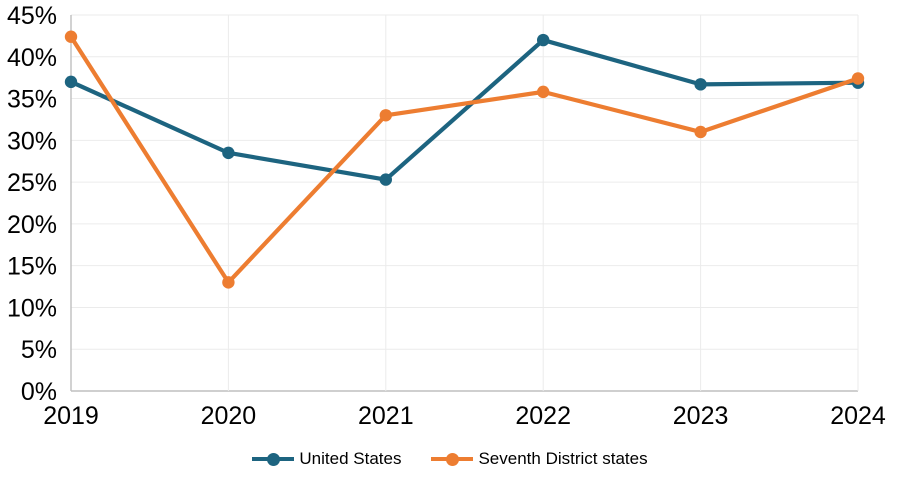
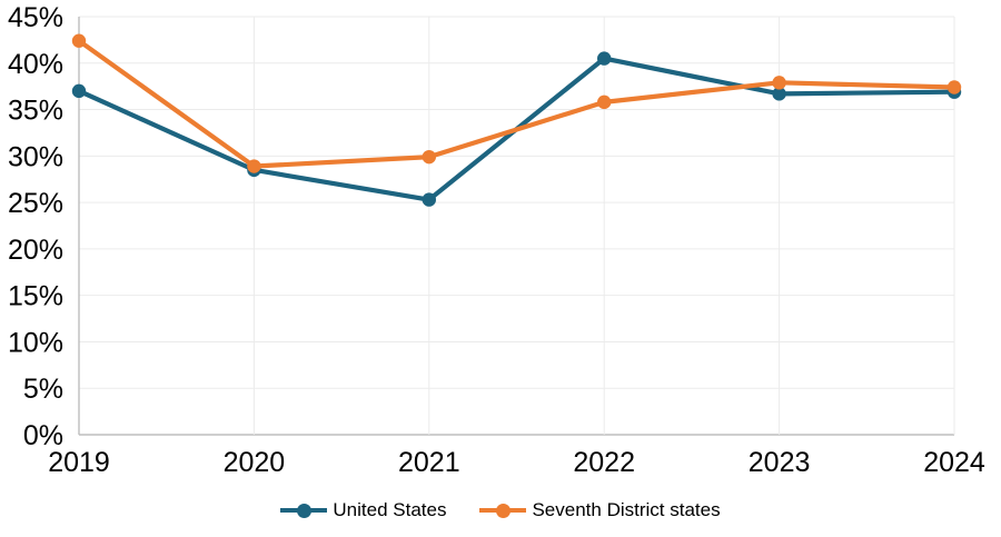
Seventh District states/2020: 13% -> 29%
Seventh District states/2021: 33% -> 30%
United States/2022: 42% -> 40%
Seventh District states/2023: 31% -> 38%
